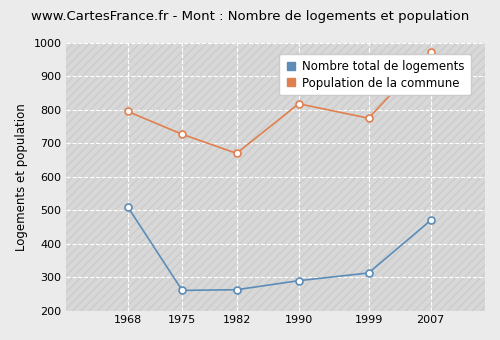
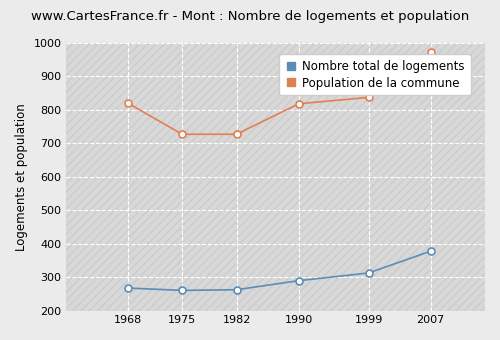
Nombre total de logements/1968: 510 -> 268
Population de la commune/1968: 795 -> 820
Population de la commune/1982: 670 -> 727
Population de la commune/1999: 775 -> 837
Nombre total de logements/2007: 470 -> 378
